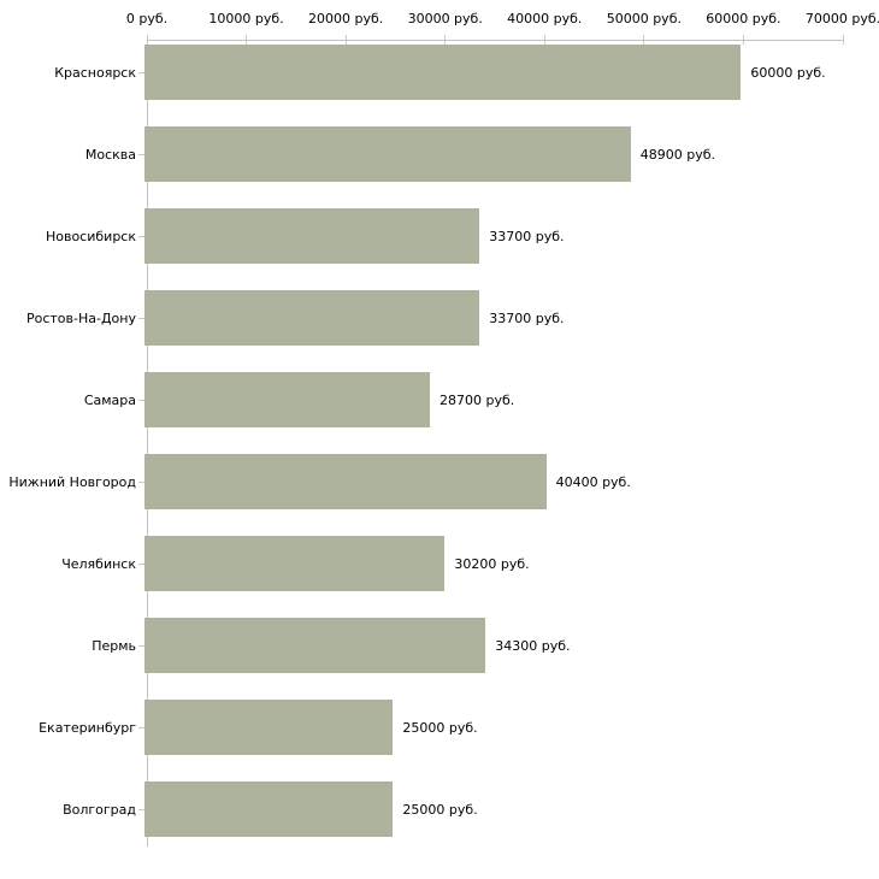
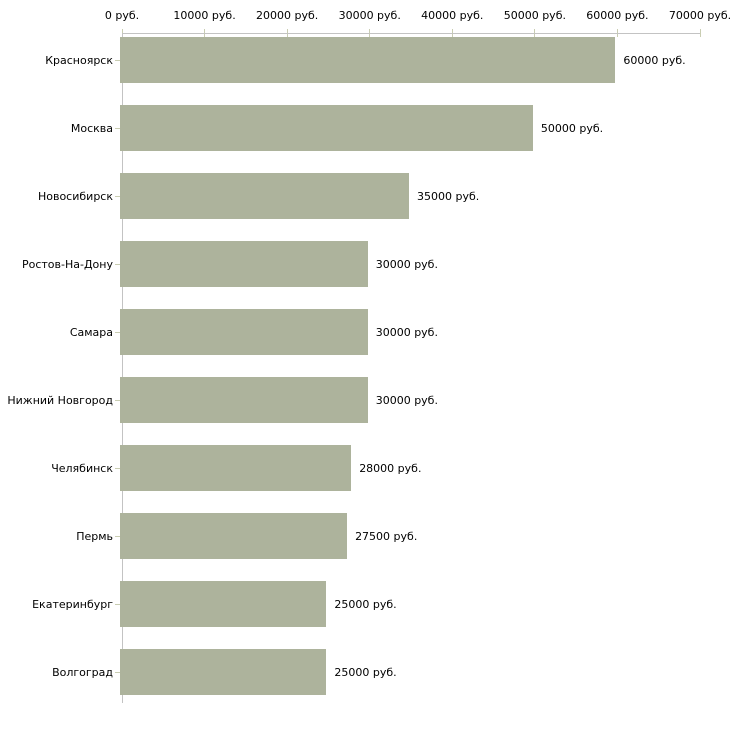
Москва: 48900 -> 50000
Новосибирск: 33700 -> 35000
Ростов-На-Дону: 33700 -> 30000
Самара: 28700 -> 30000
Нижний Новгород: 40400 -> 30000
Челябинск: 30200 -> 28000
Пермь: 34300 -> 27500
